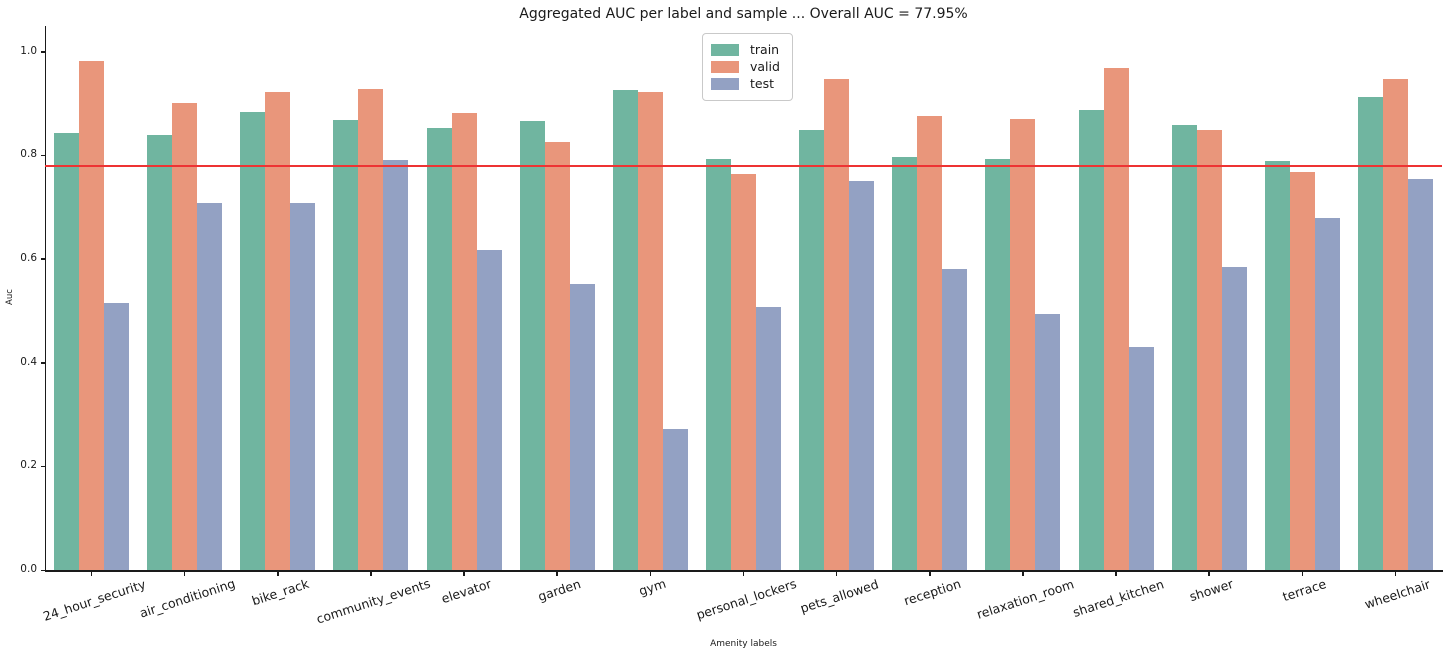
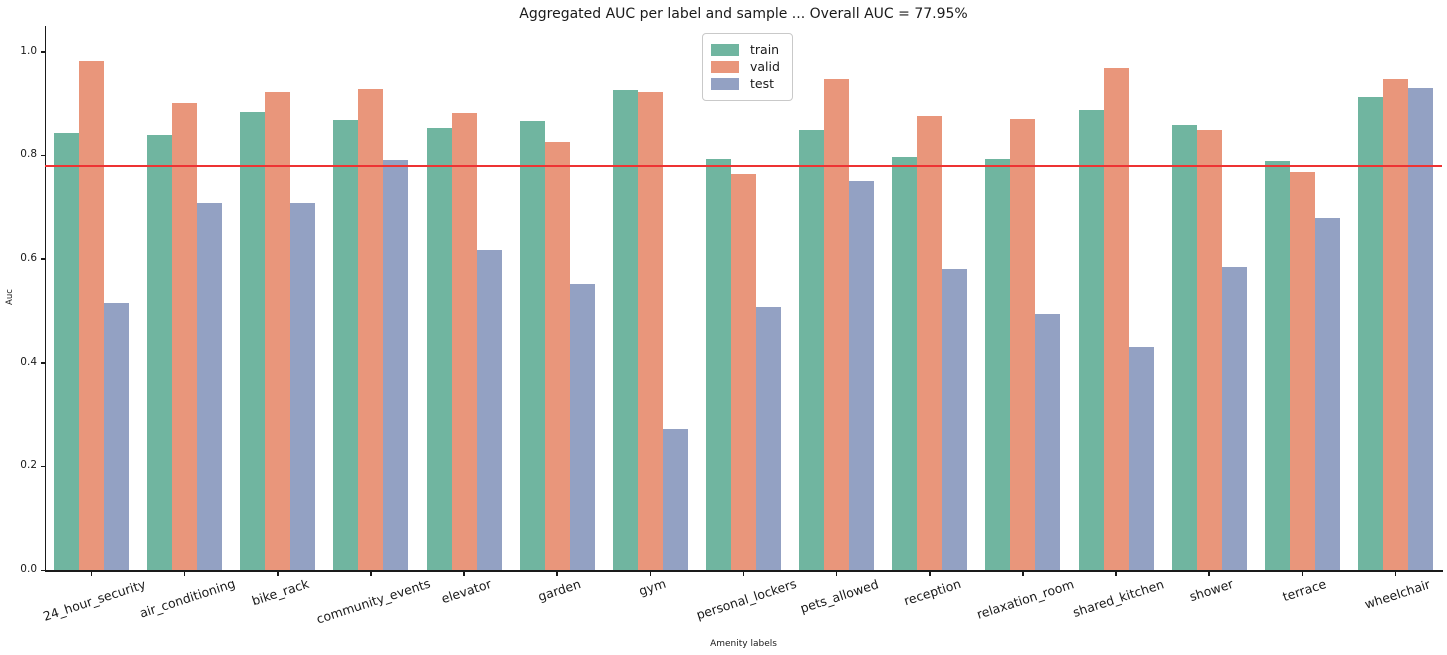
test/wheelchair: 0.75 -> 0.93
